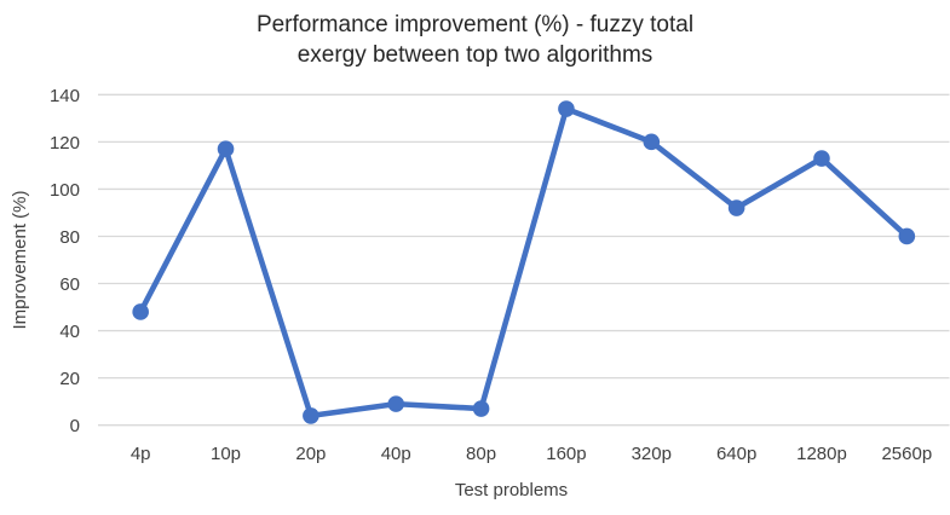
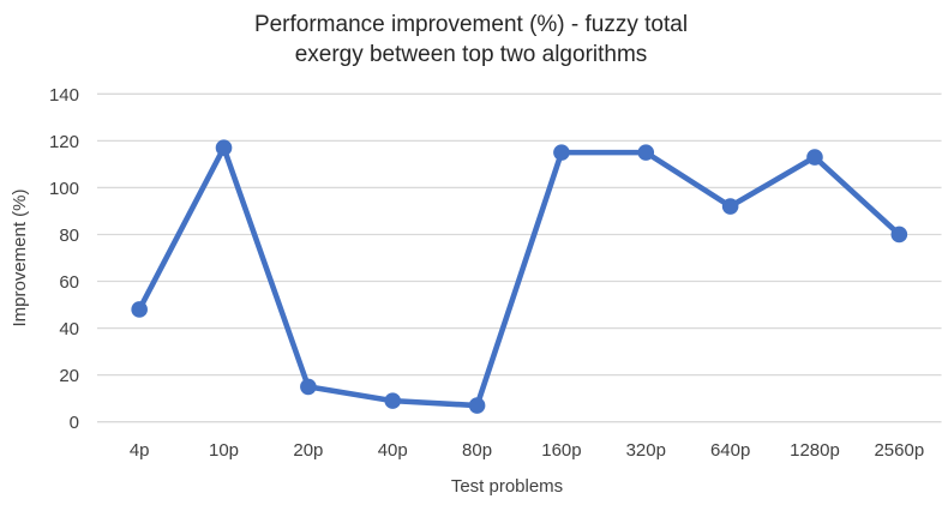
20p: 4 -> 15
160p: 134 -> 115
320p: 120 -> 115
